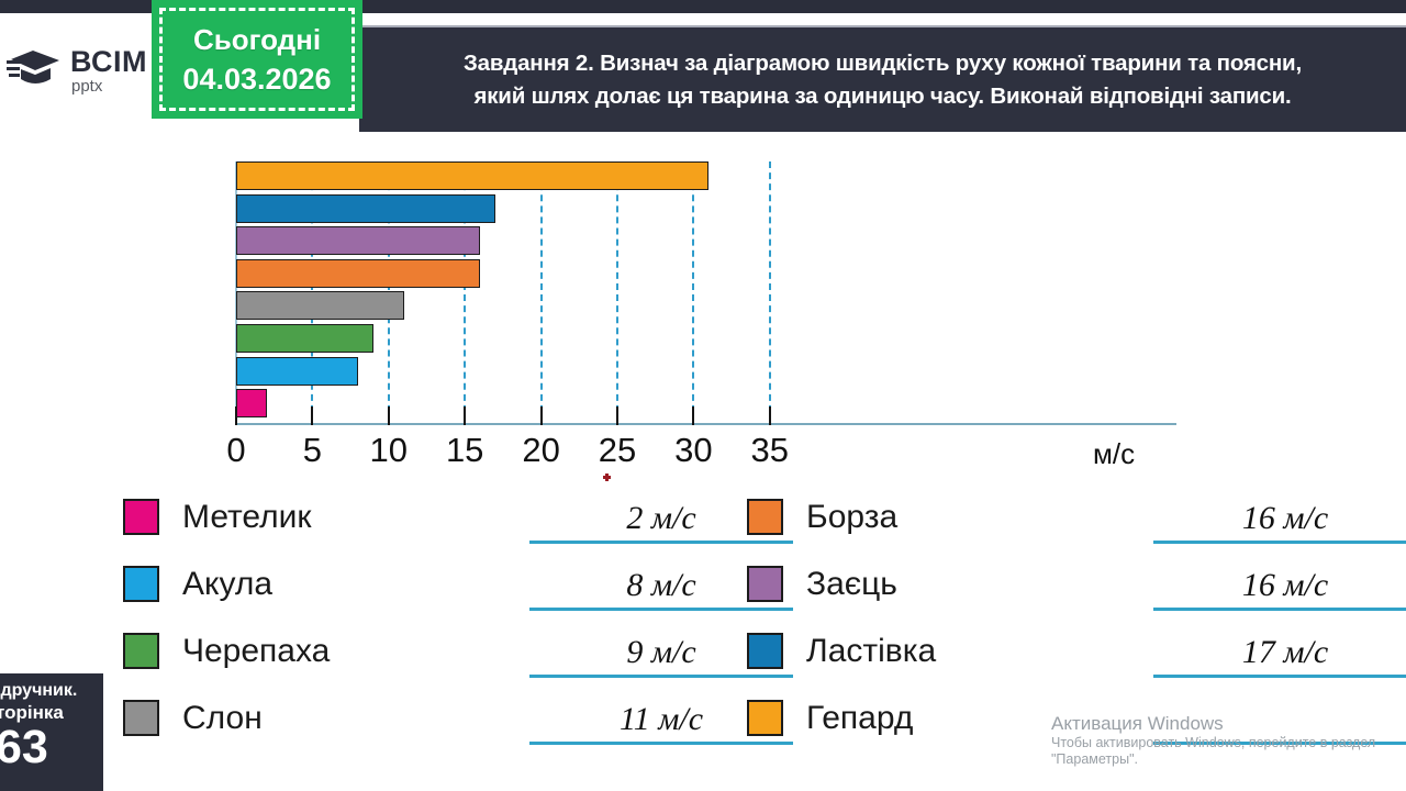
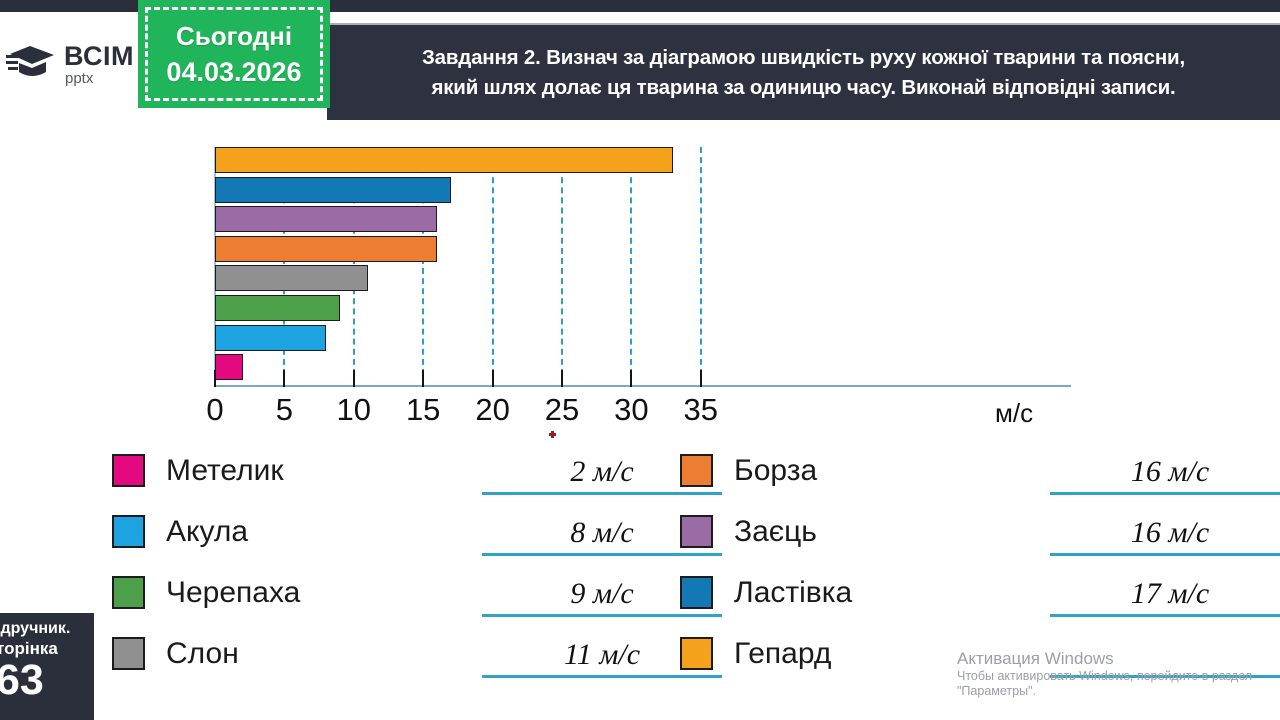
Гепард: 31 -> 33
